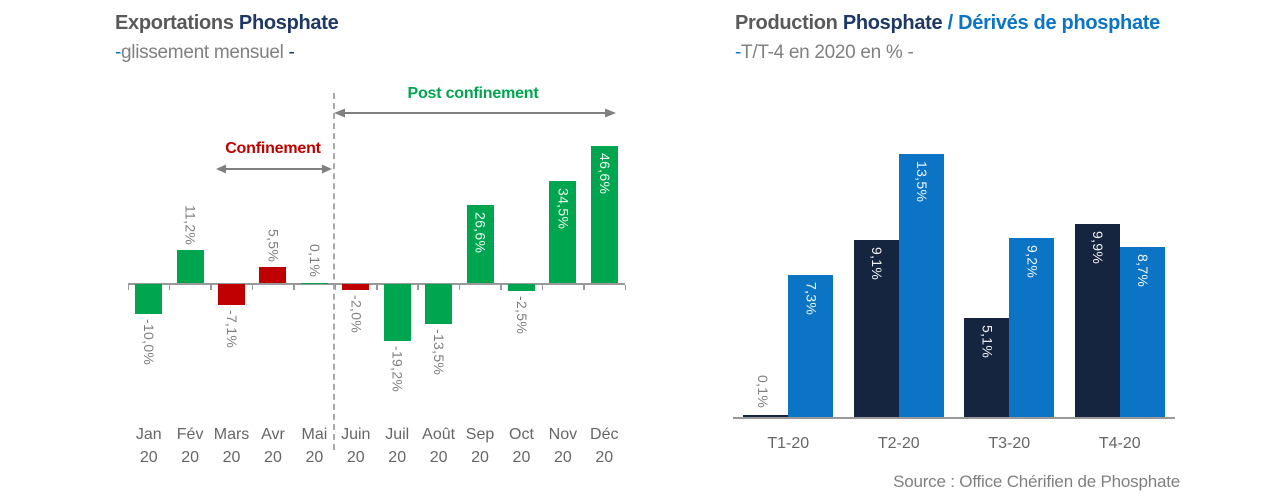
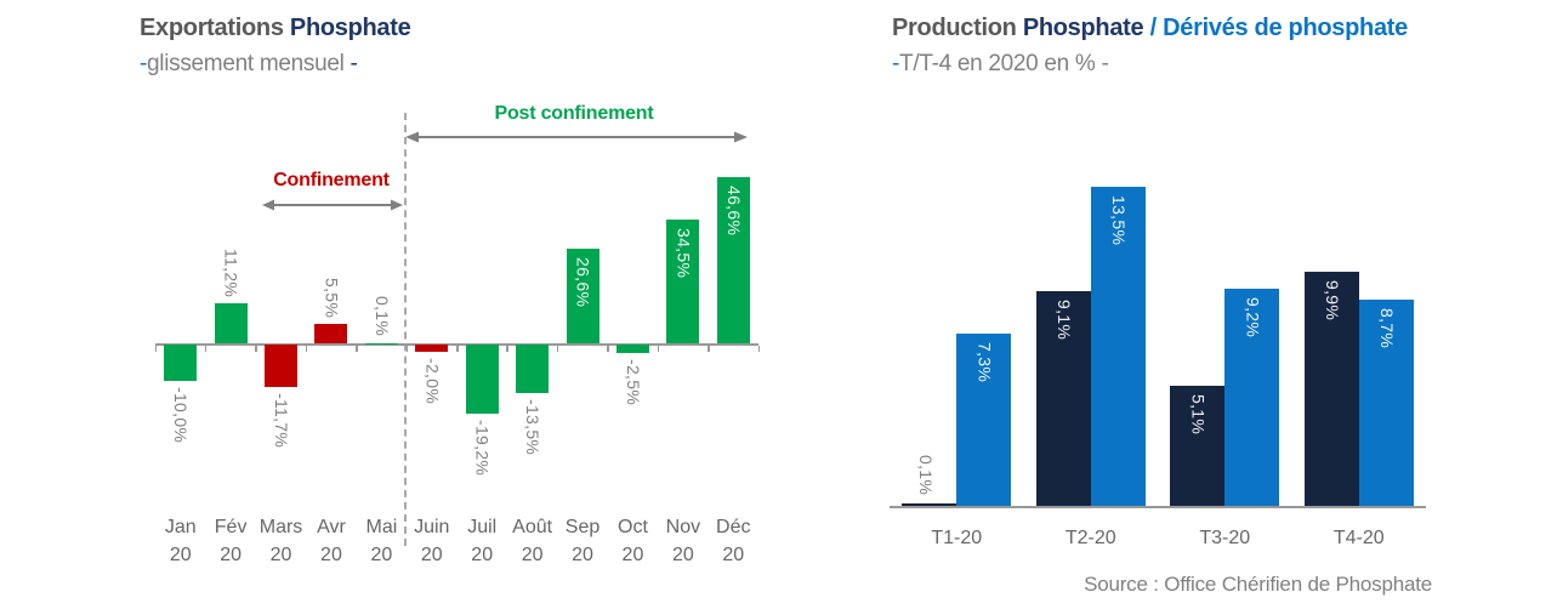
Exportations Phosphate/Mars: -7,1% -> -11,7%
